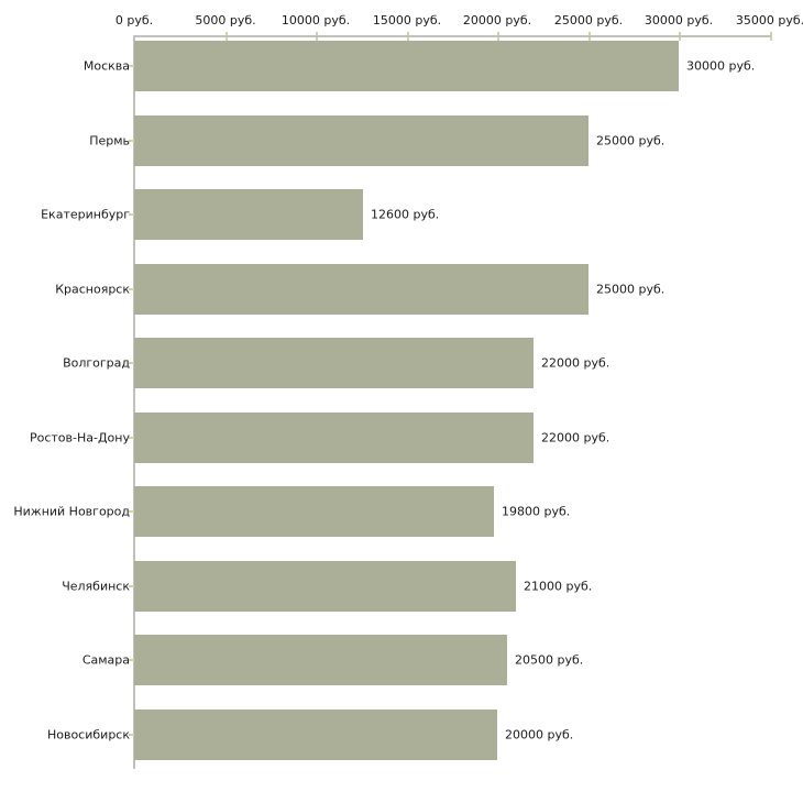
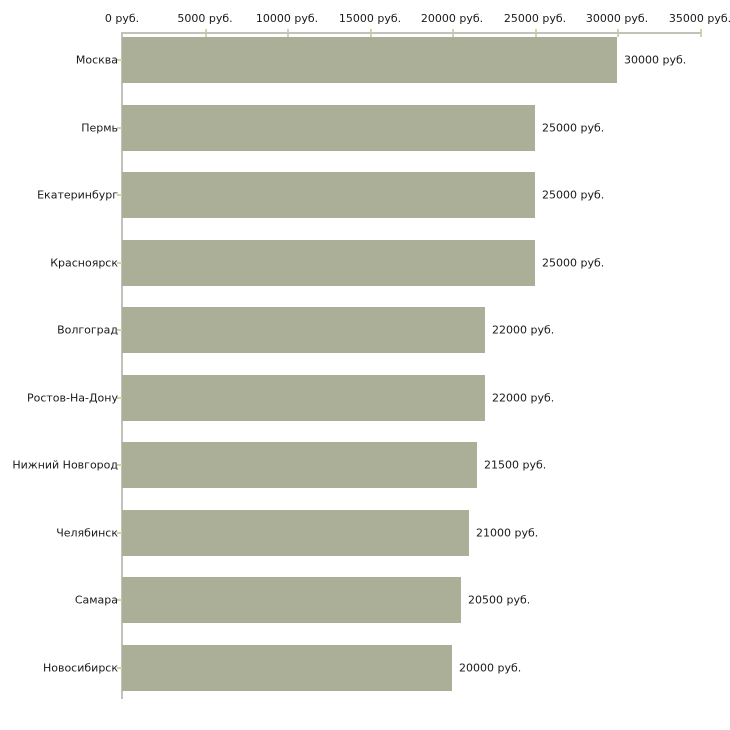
Екатеринбург: 12600 -> 25000
Нижний Новгород: 19800 -> 21500
